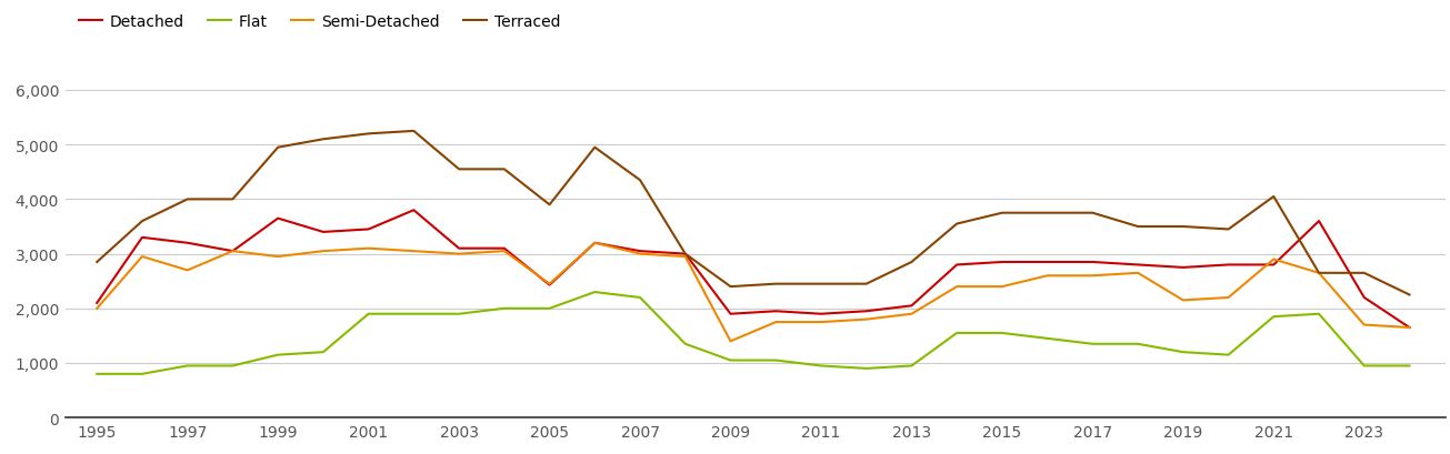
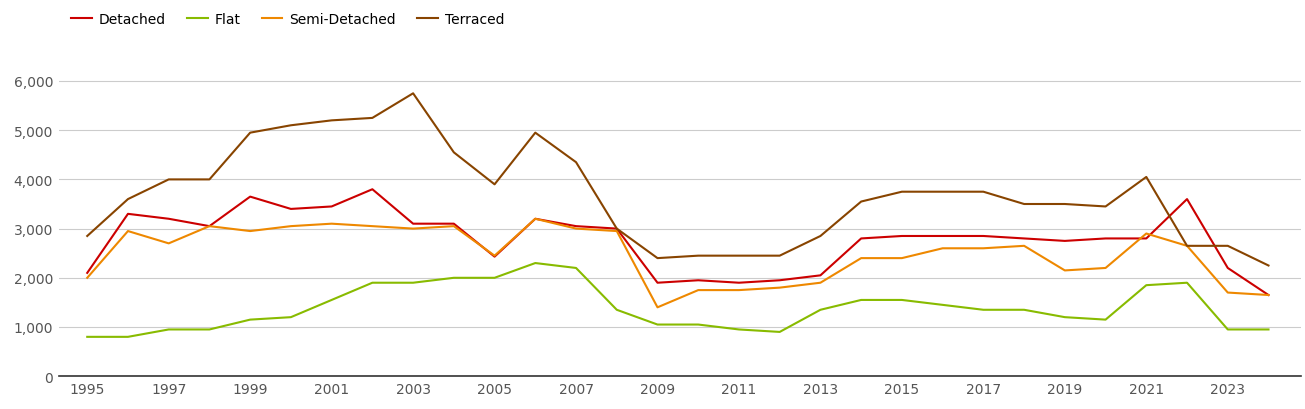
Flat/2001: 1,900 -> 1,550
Terraced/2003: 4,550 -> 5,750
Flat/2013: 950 -> 1,350
